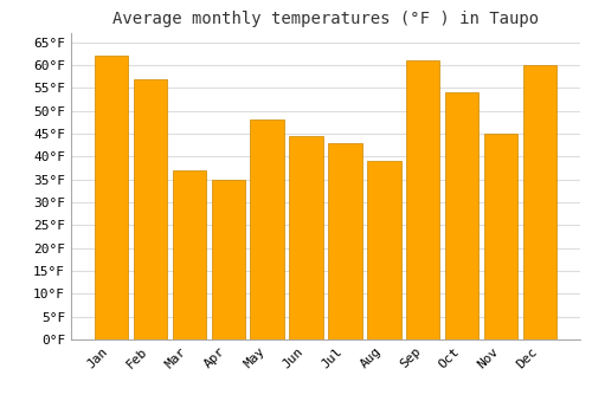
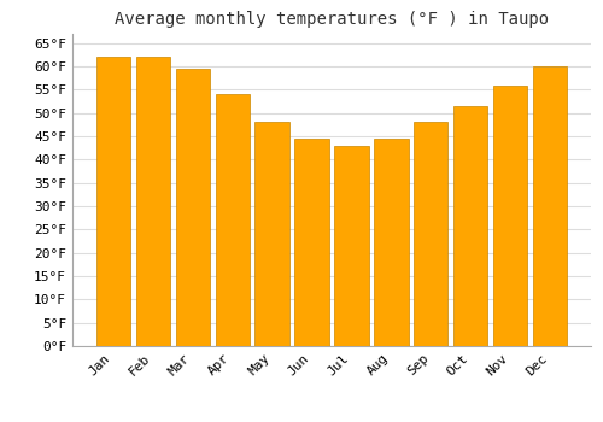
Feb: 57.0°F -> 62.0°F
Mar: 37.0°F -> 59.5°F
Apr: 35.0°F -> 54.0°F
Aug: 39.0°F -> 44.5°F
Sep: 61.0°F -> 48.0°F
Oct: 54.0°F -> 51.5°F
Nov: 45.0°F -> 56.0°F
